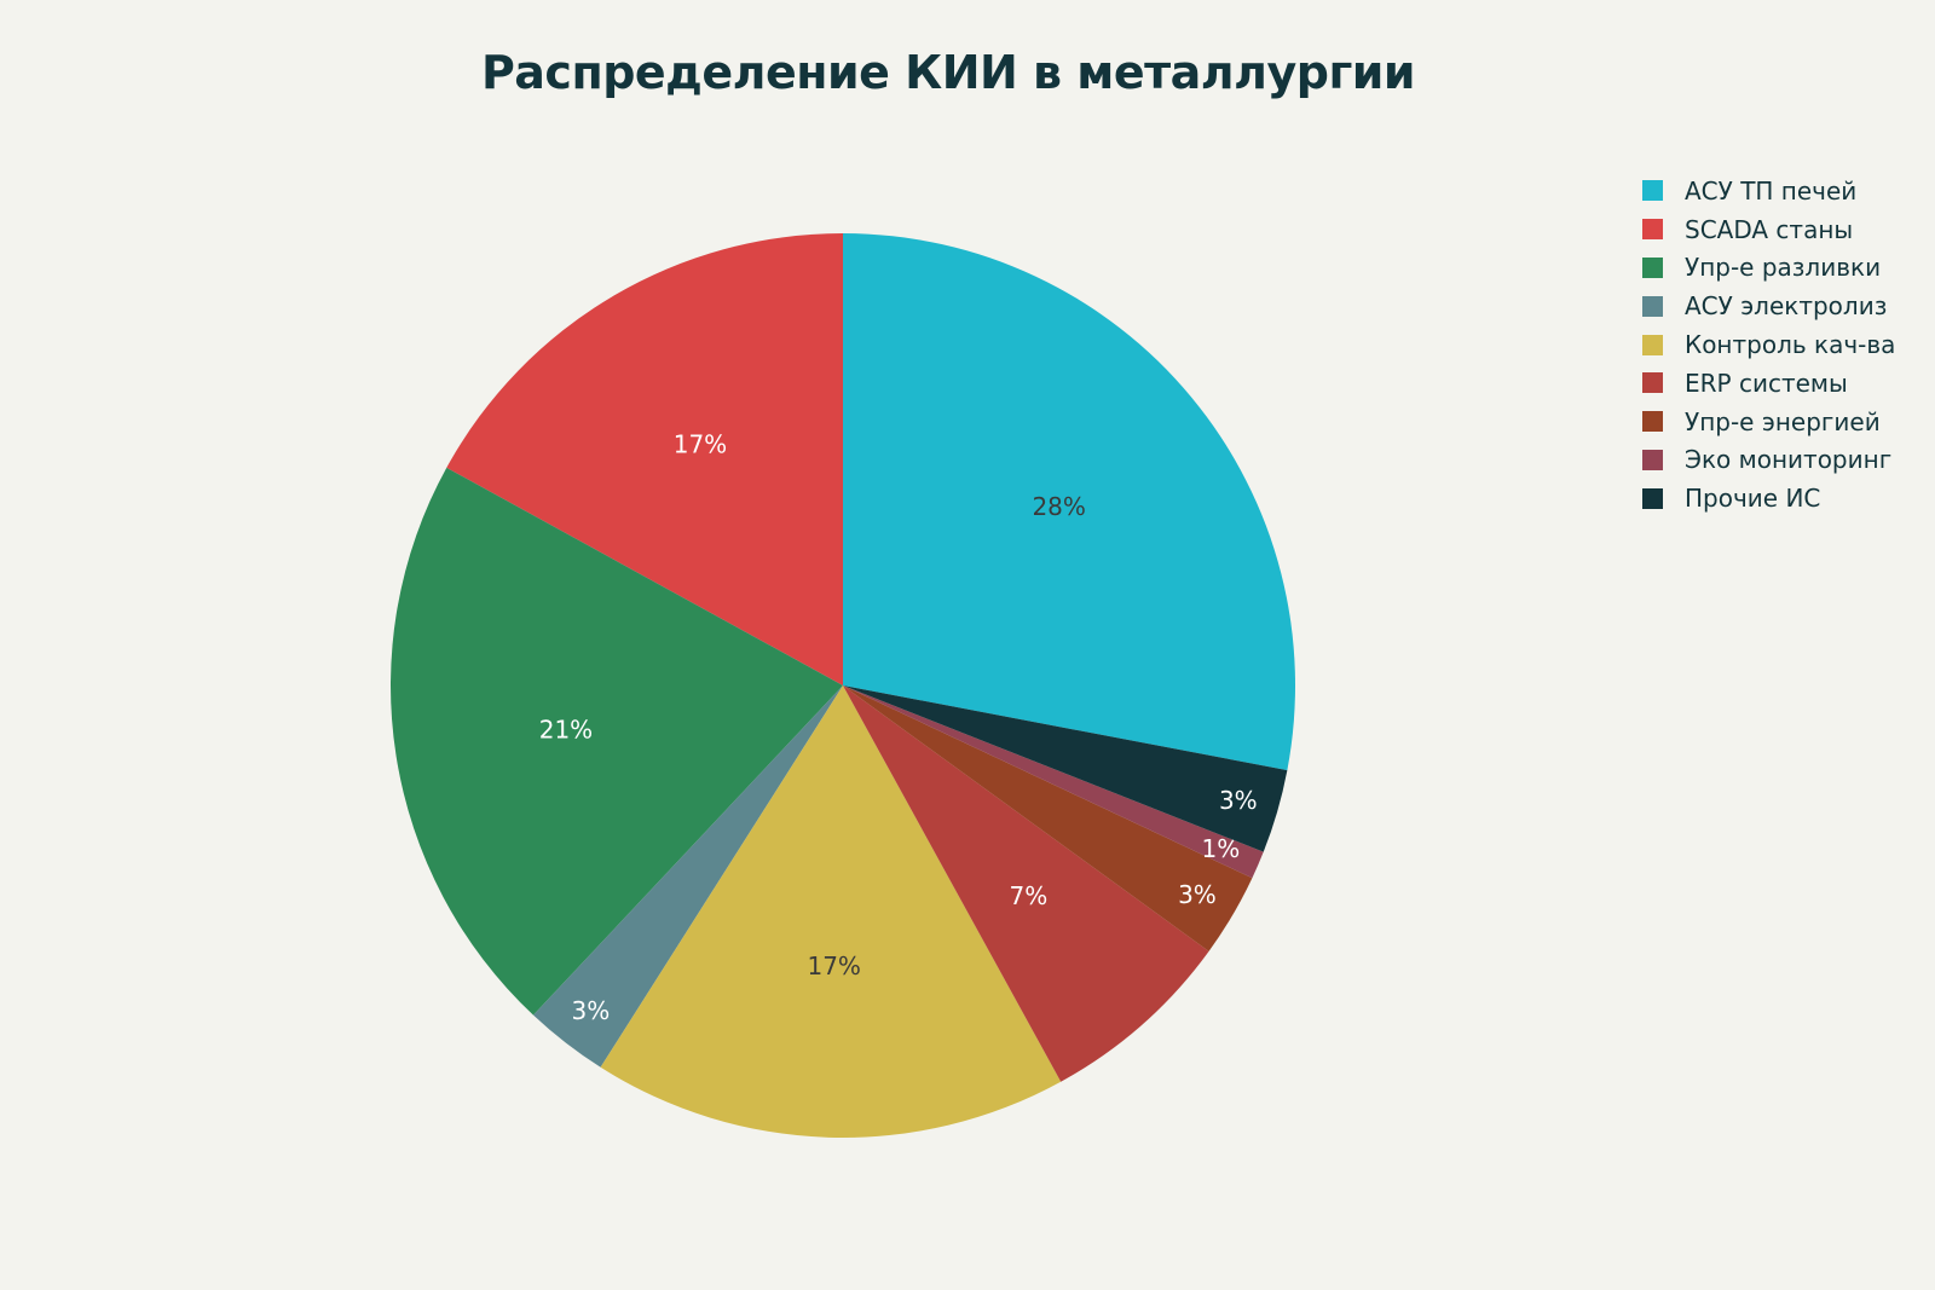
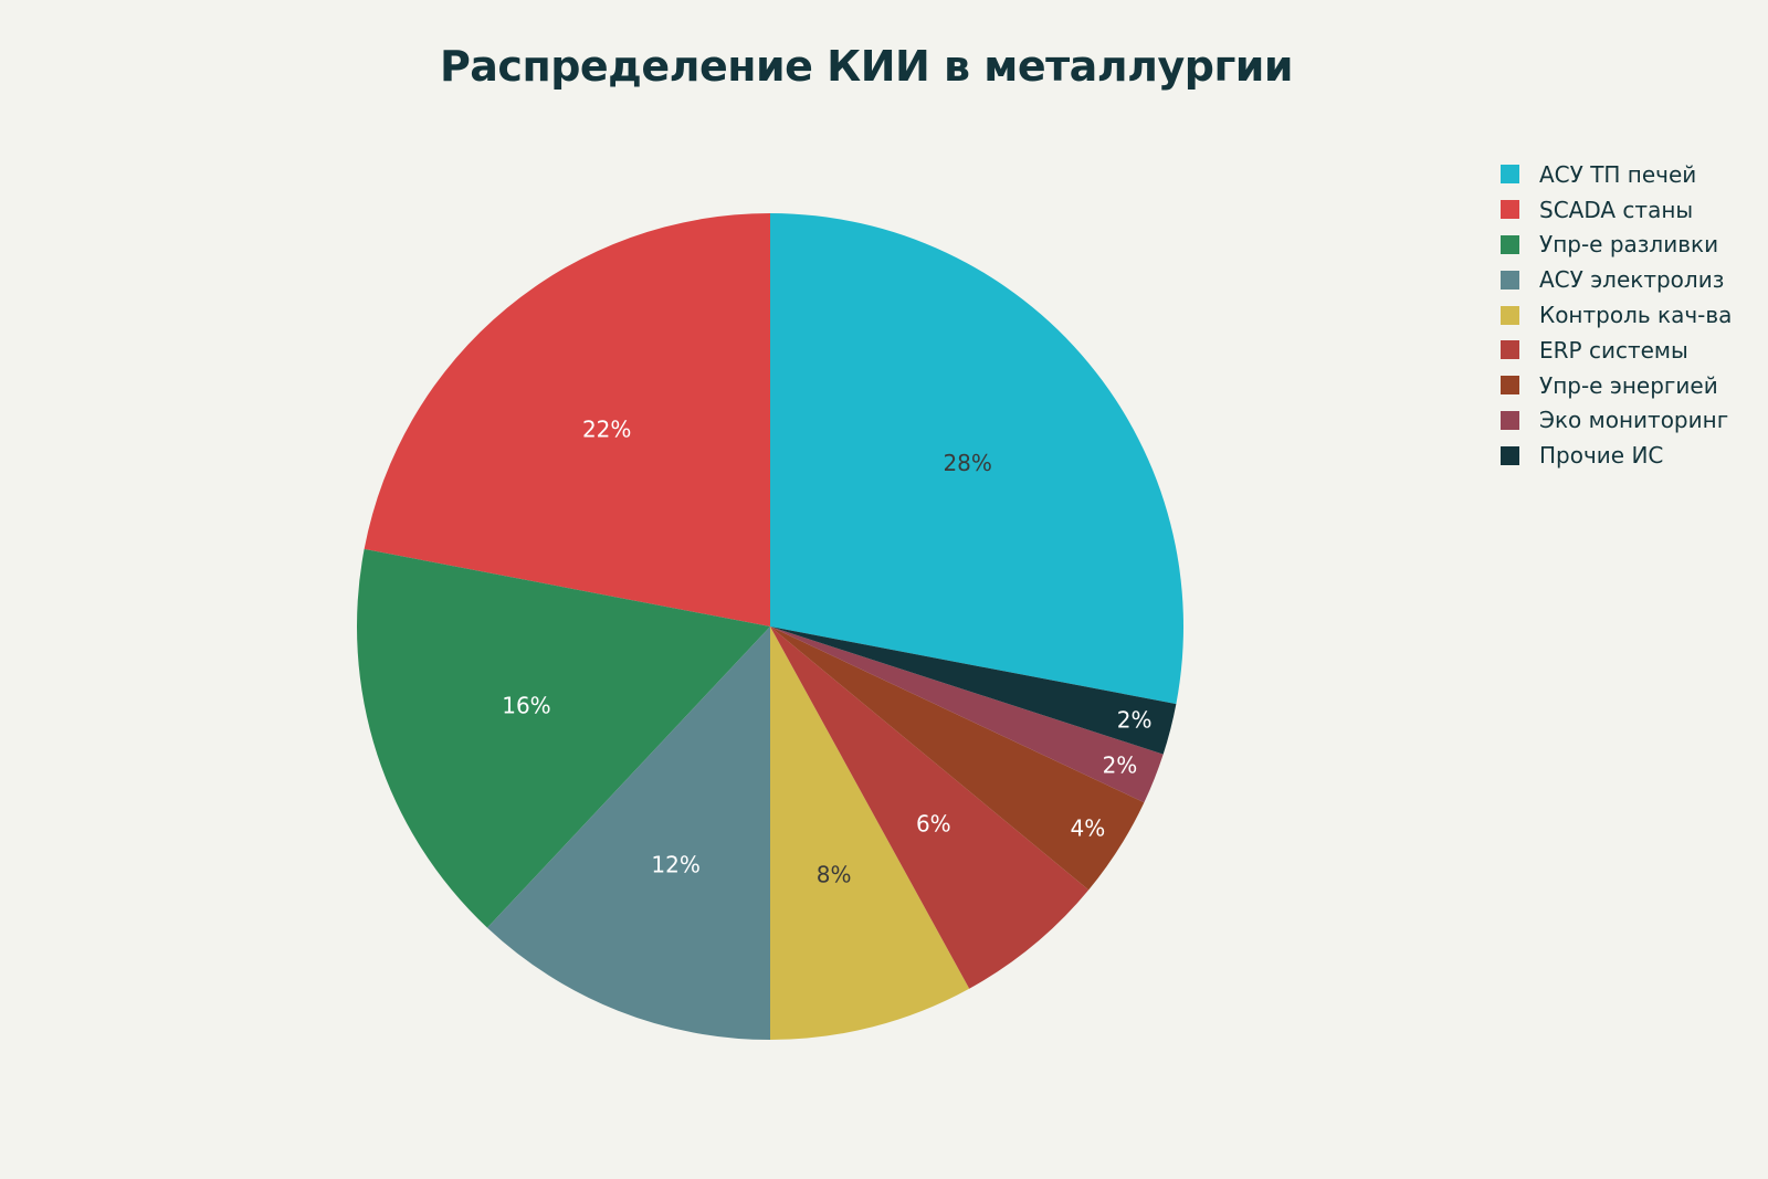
SCADA станы: 17% -> 22%
Упр-е разливки: 21% -> 16%
АСУ электролиз: 3% -> 12%
Контроль кач-ва: 17% -> 8%
ERP системы: 7% -> 6%
Упр-е энергией: 3% -> 4%
Эко мониторинг: 1% -> 2%
Прочие ИС: 3% -> 2%
